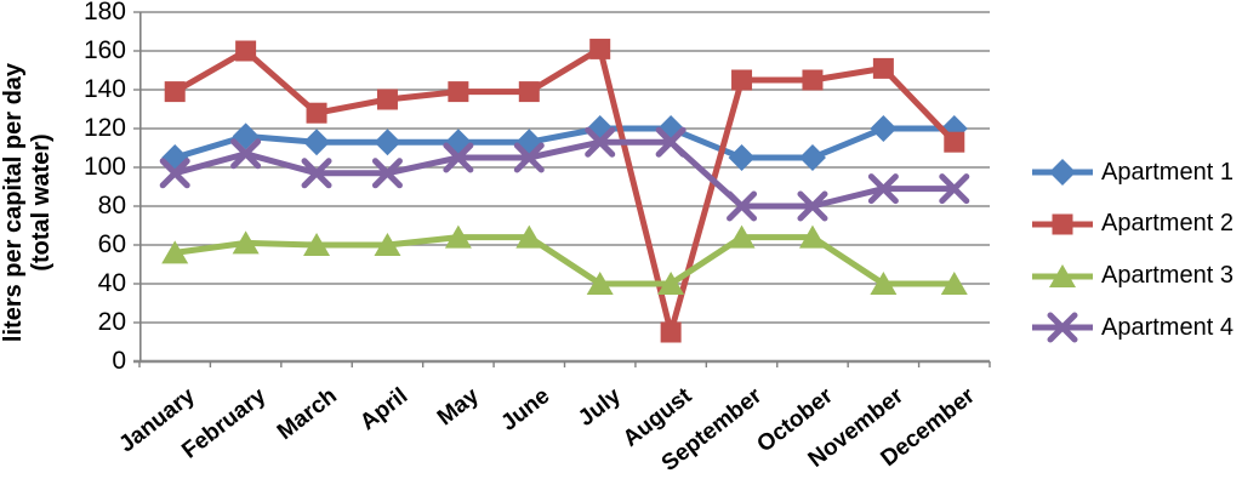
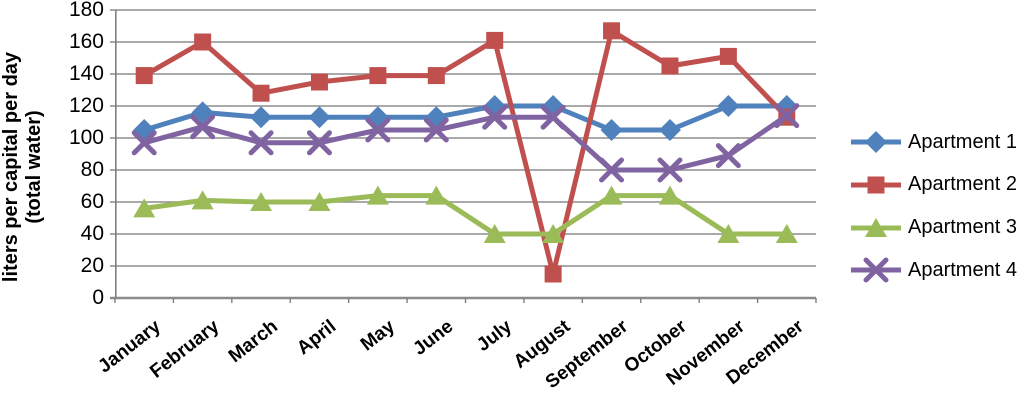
Apartment 2/September: 145 -> 167
Apartment 4/December: 89 -> 114
